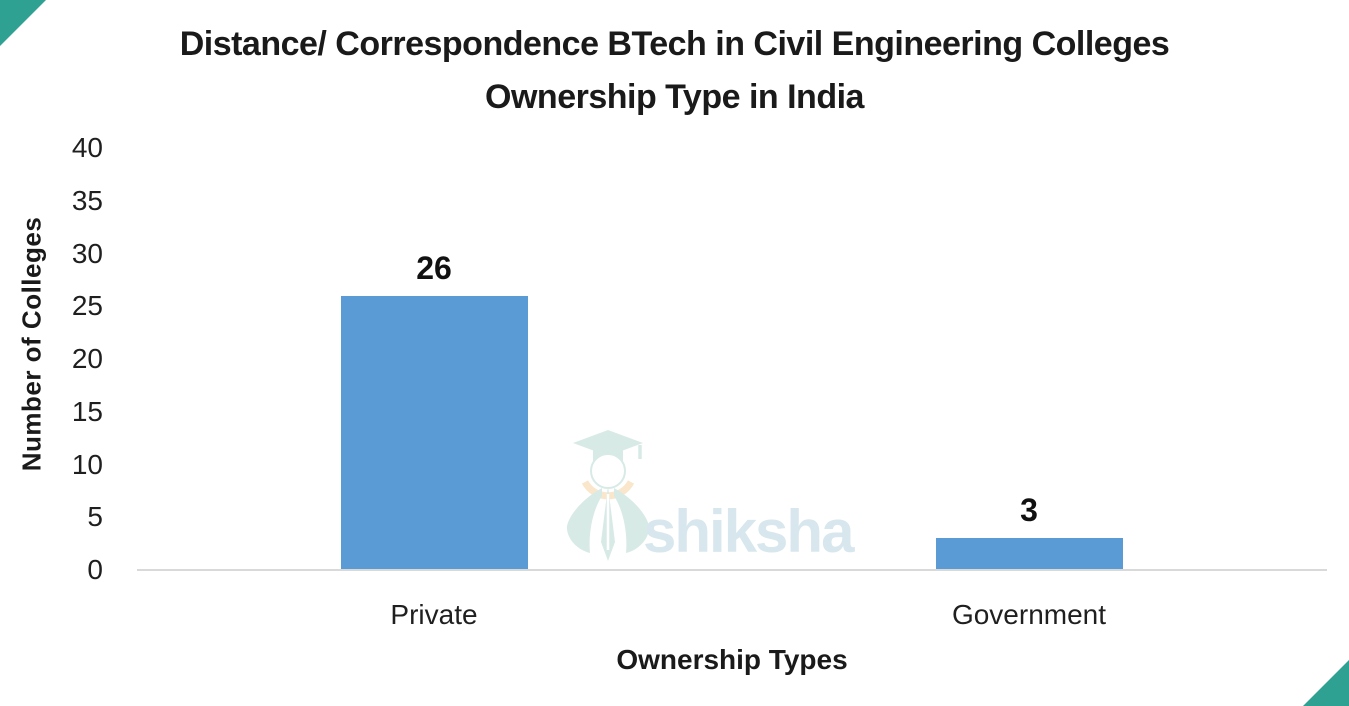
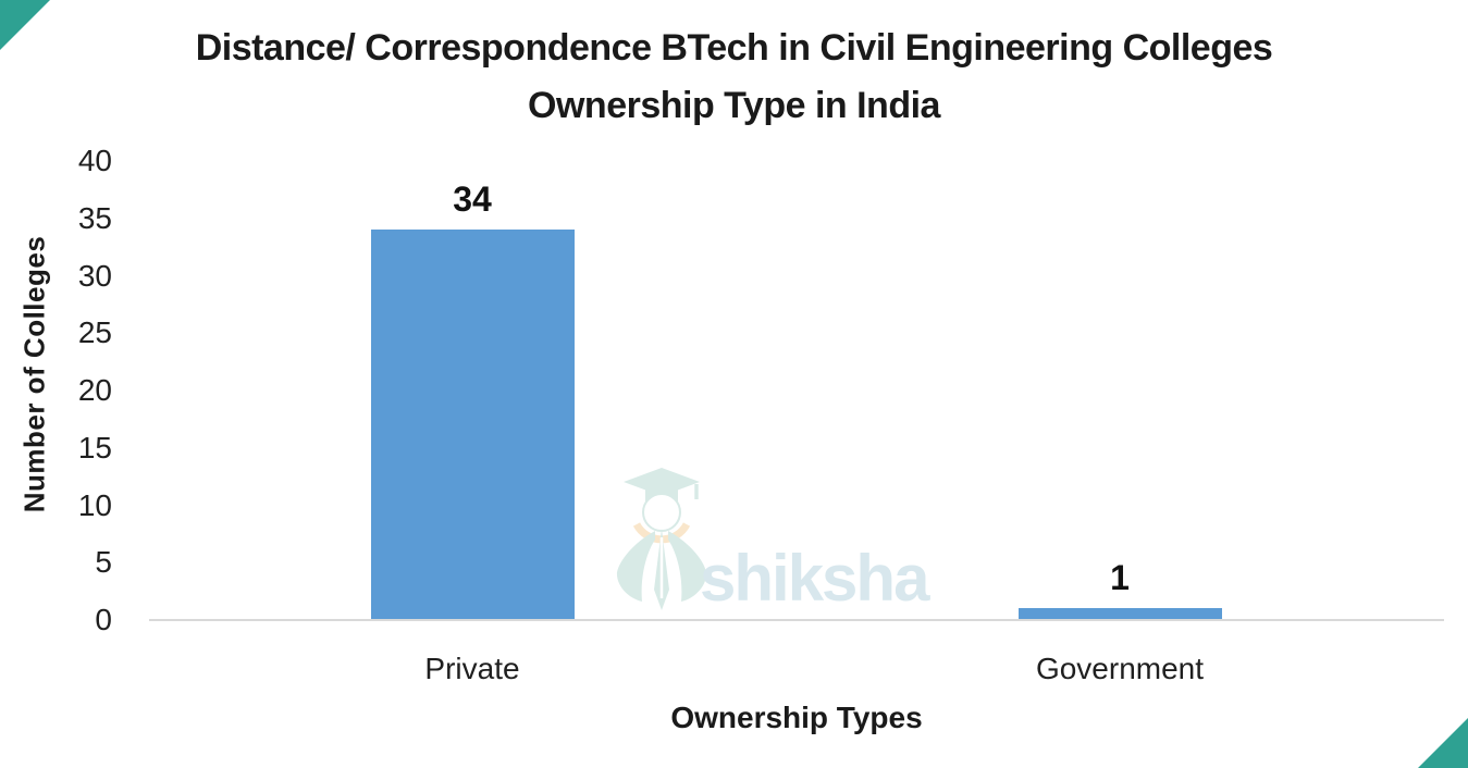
Private: 26 -> 34
Government: 3 -> 1
